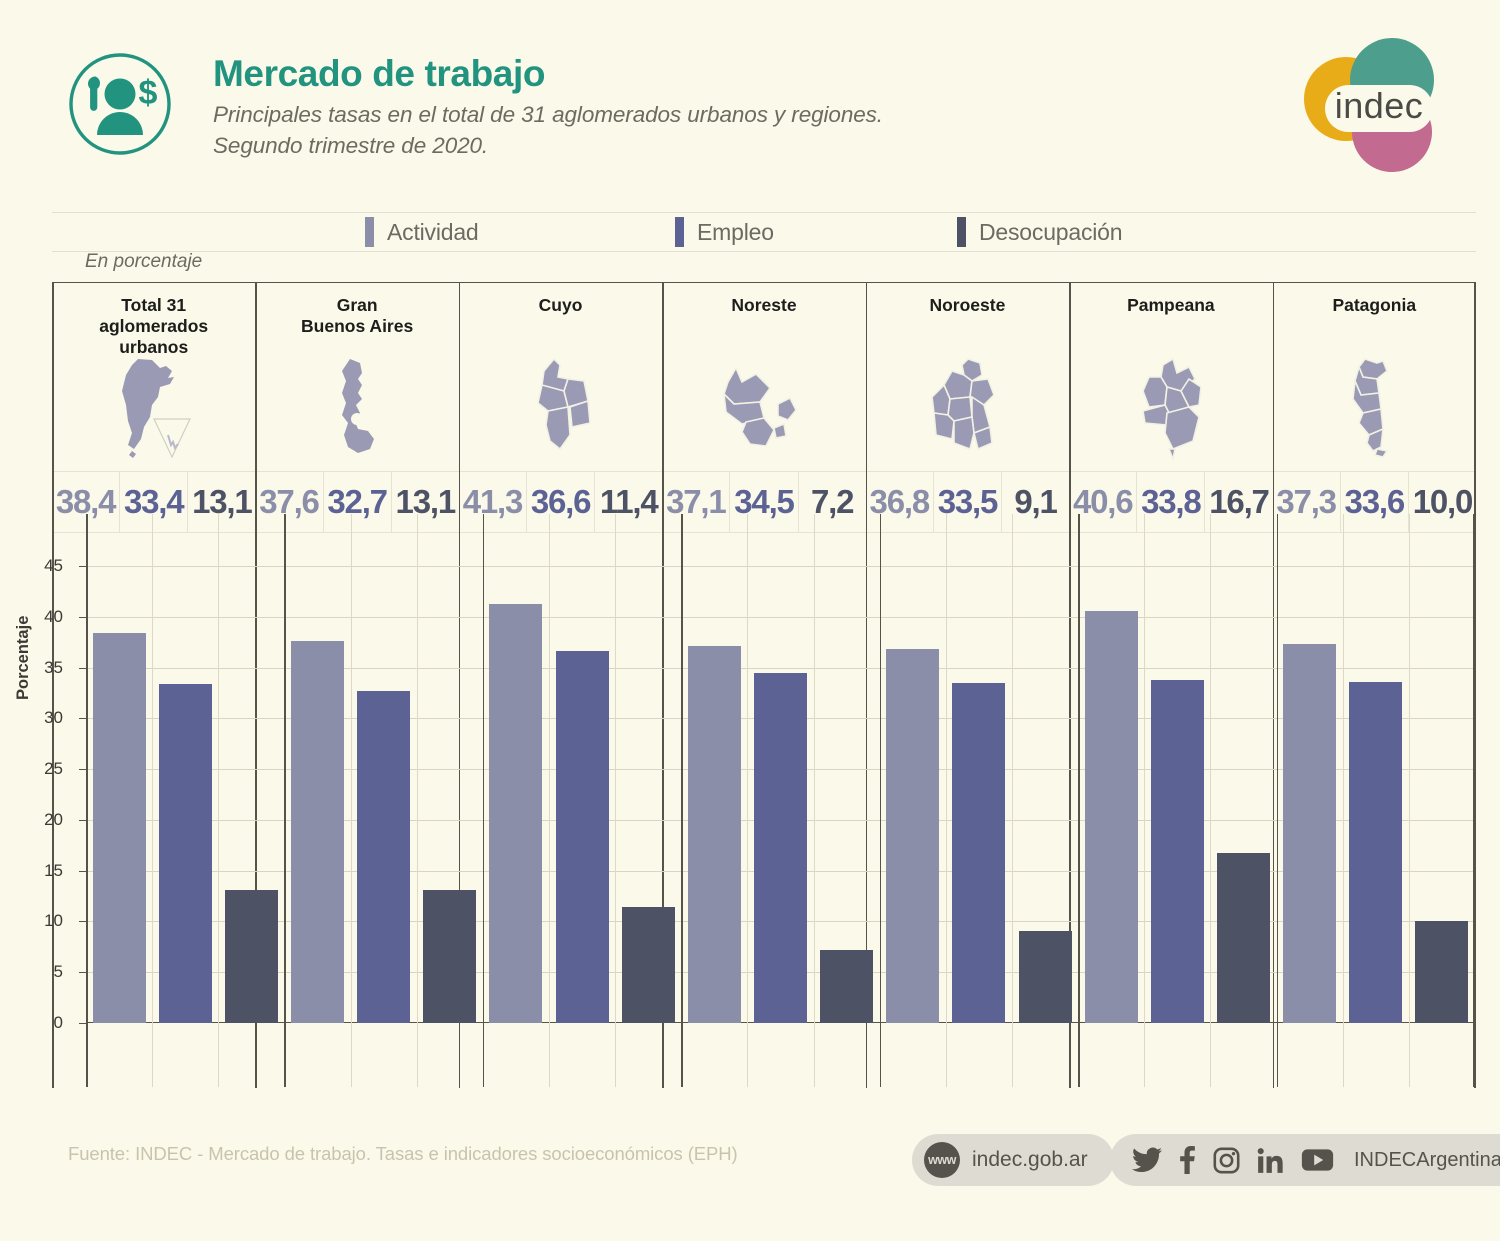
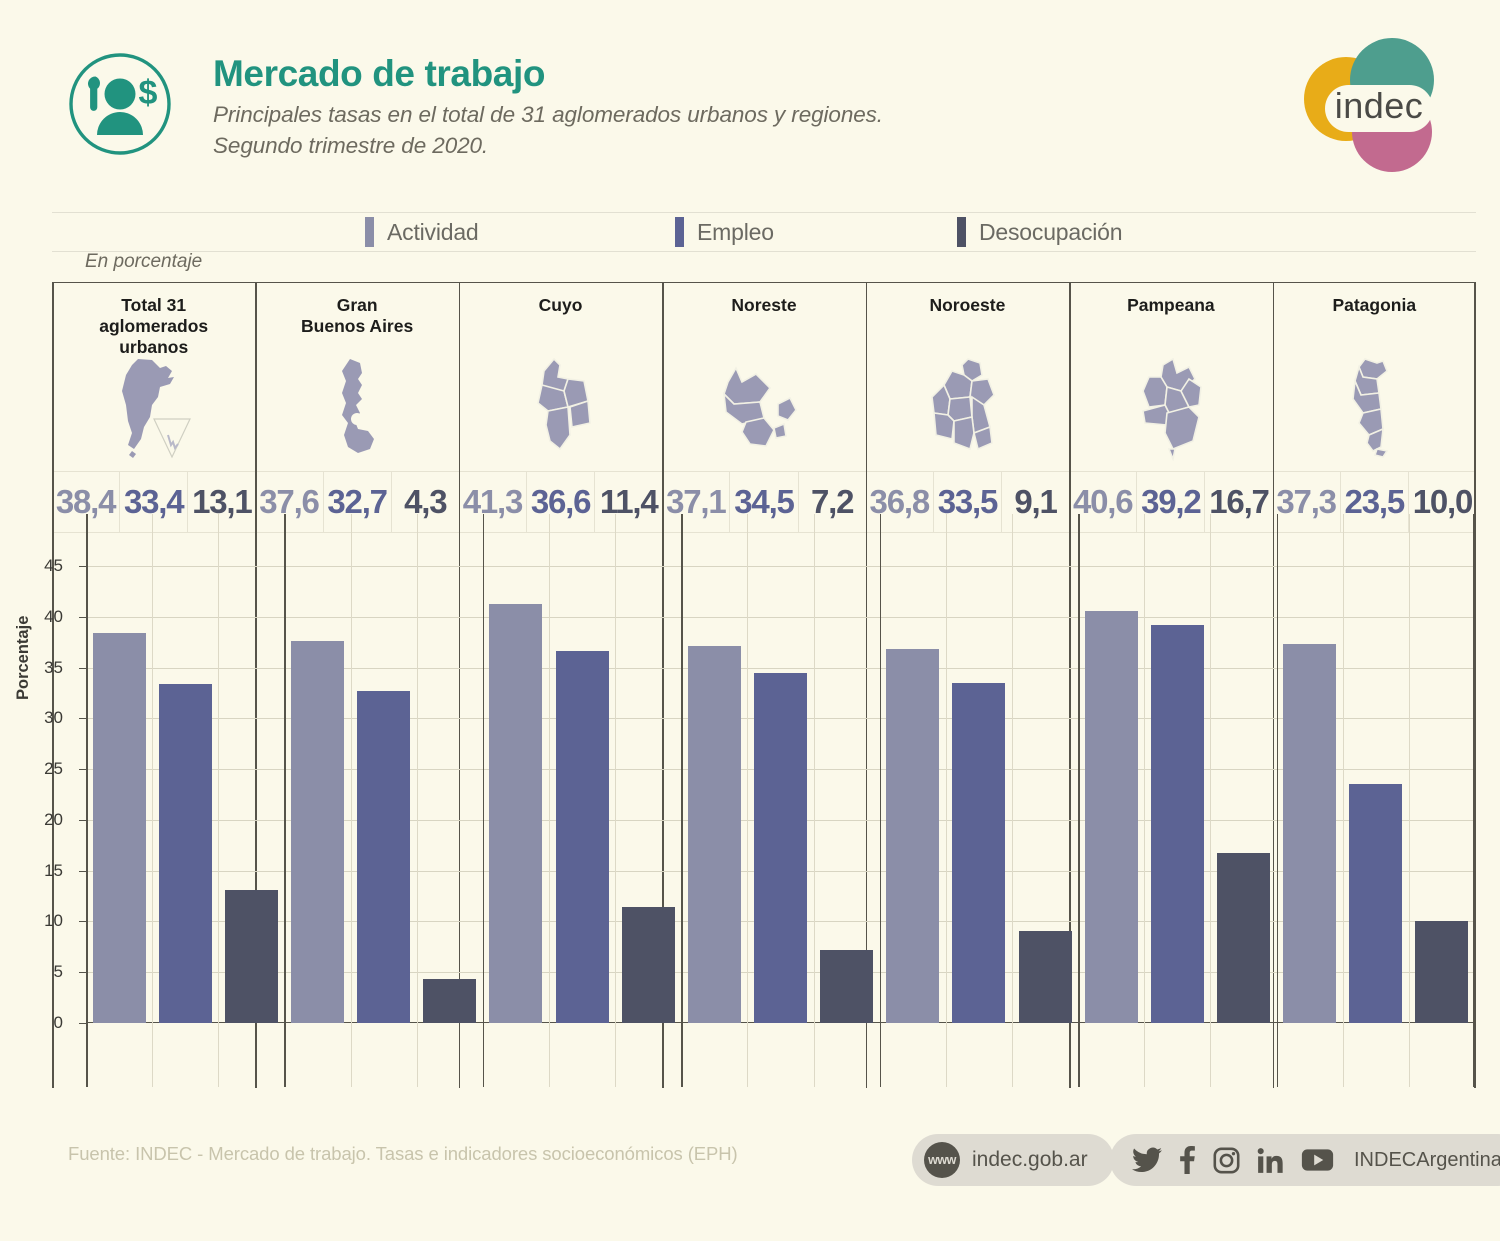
Desocupación/Gran Buenos Aires: 13,1 -> 4,3
Empleo/Pampeana: 33,8 -> 39,2
Empleo/Patagonia: 33,6 -> 23,5
